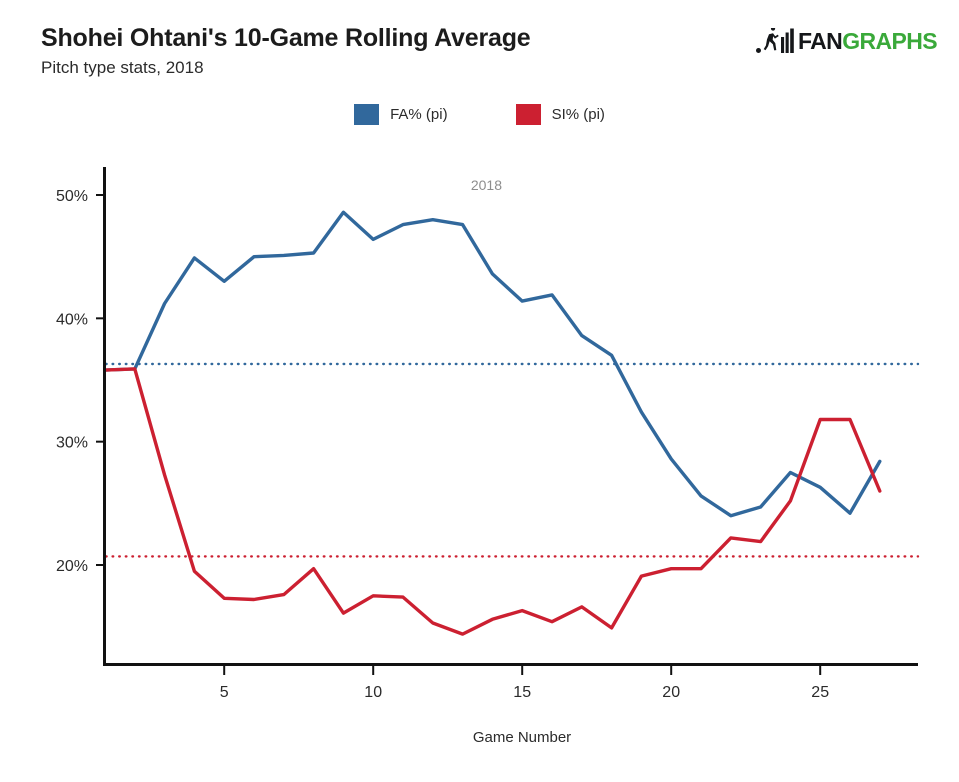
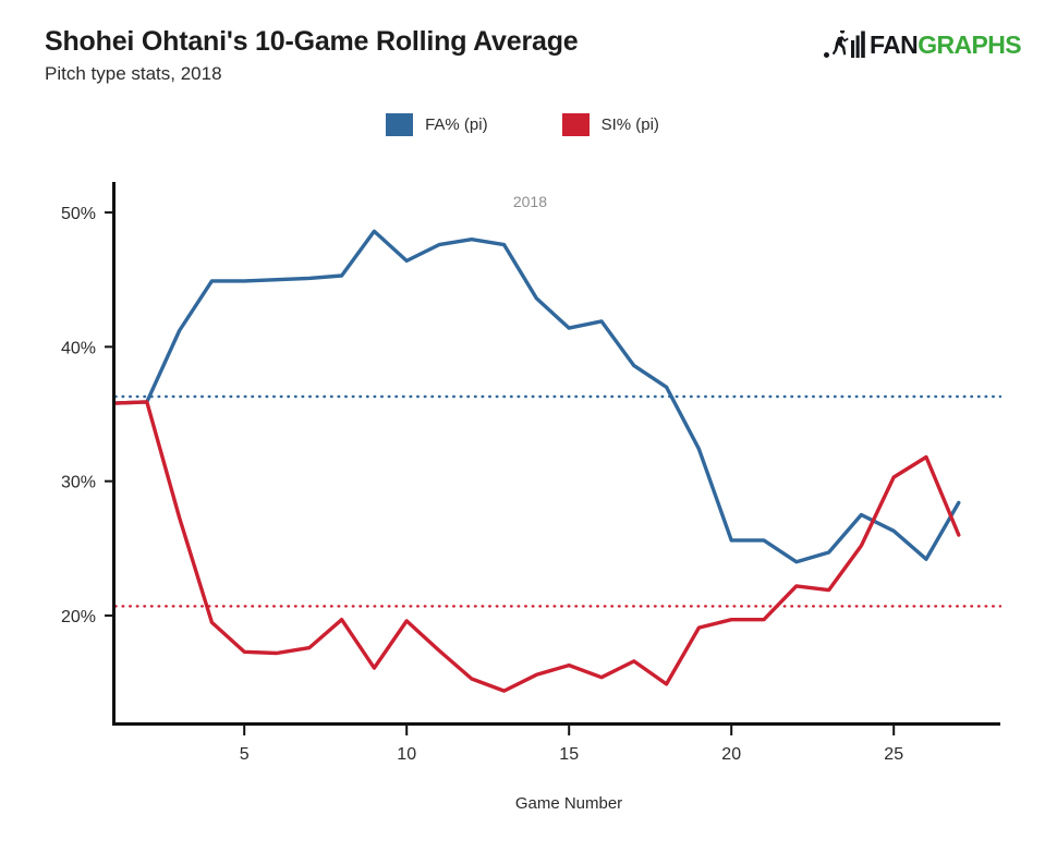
FA% (pi)/5: 43.0% -> 44.9%
SI% (pi)/10: 17.5% -> 19.6%
FA% (pi)/20: 28.6% -> 25.6%
SI% (pi)/25: 31.8% -> 30.3%
